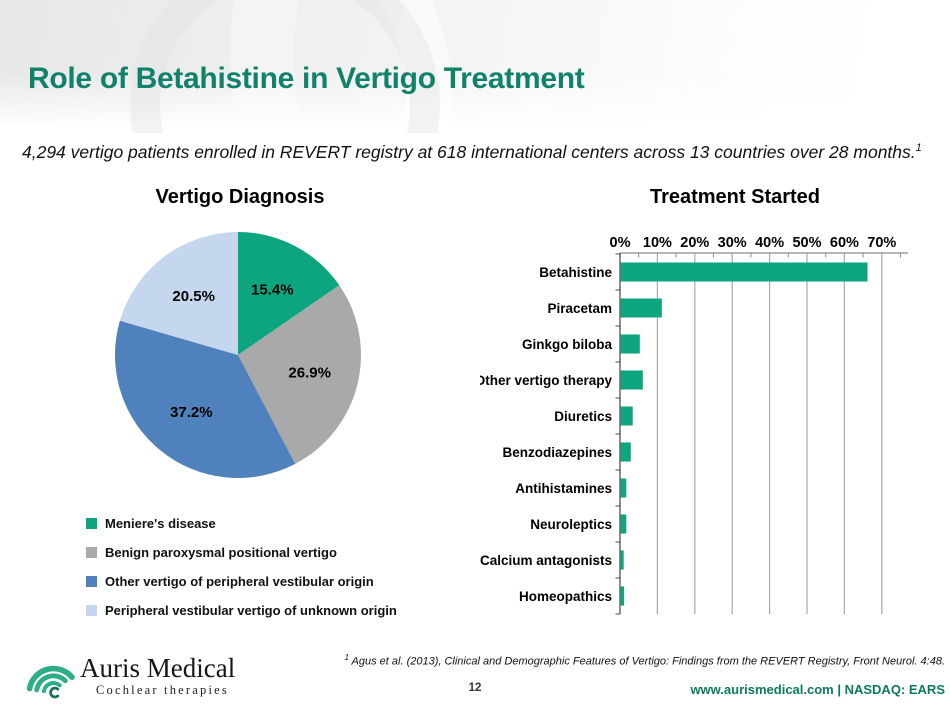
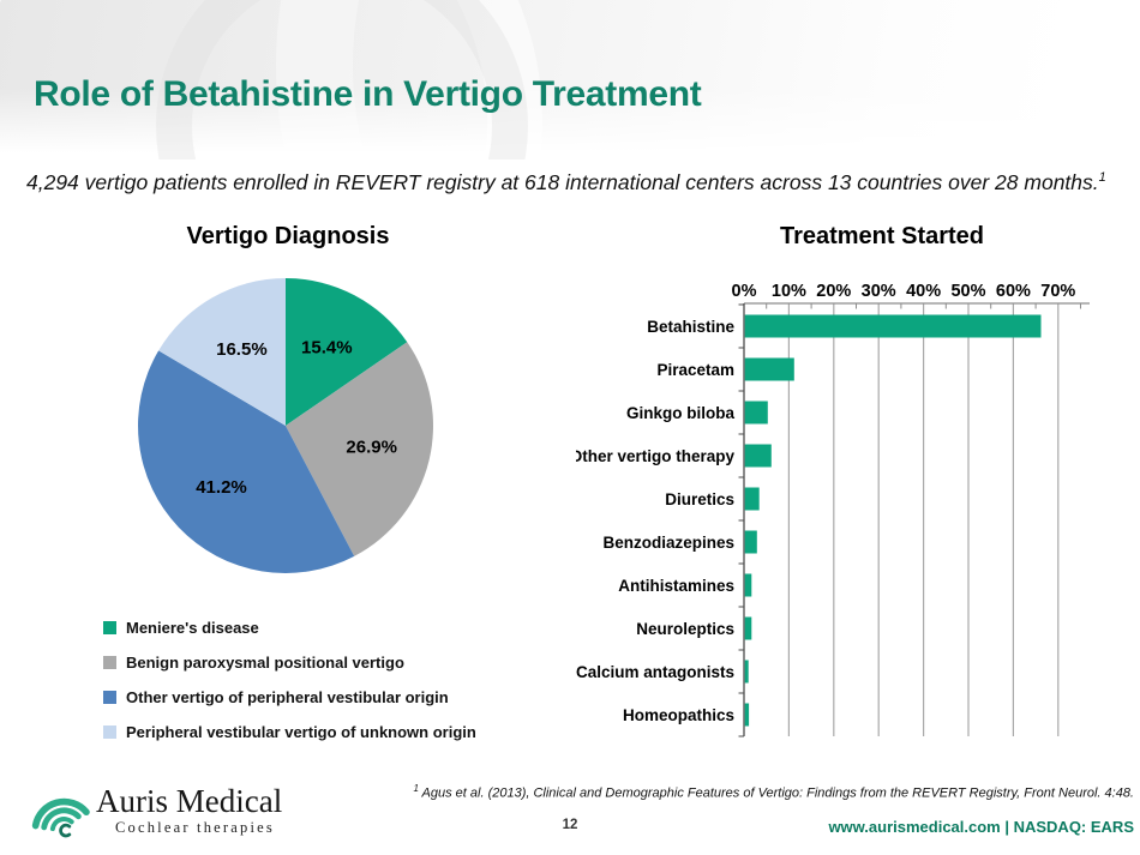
Vertigo Diagnosis/Other vertigo of peripheral vestibular origin: 37.2% -> 41.2%
Vertigo Diagnosis/Peripheral vestibular vertigo of unknown origin: 20.5% -> 16.5%
